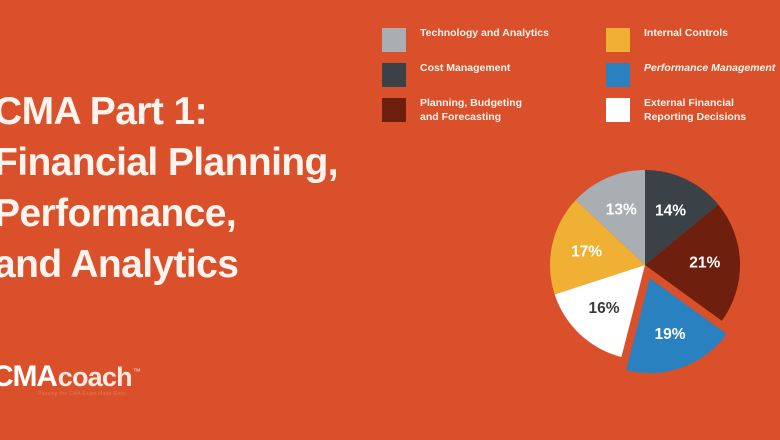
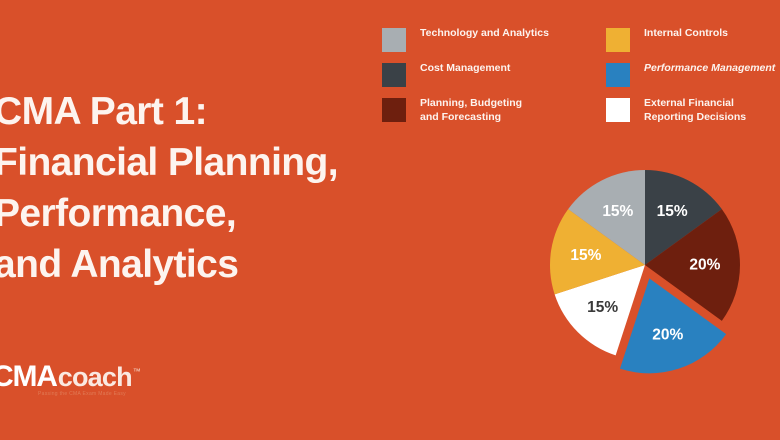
Cost Management: 14% -> 15%
Planning, Budgeting and Forecasting: 21% -> 20%
Performance Management: 19% -> 20%
External Financial Reporting Decisions: 16% -> 15%
Internal Controls: 17% -> 15%
Technology and Analytics: 13% -> 15%
